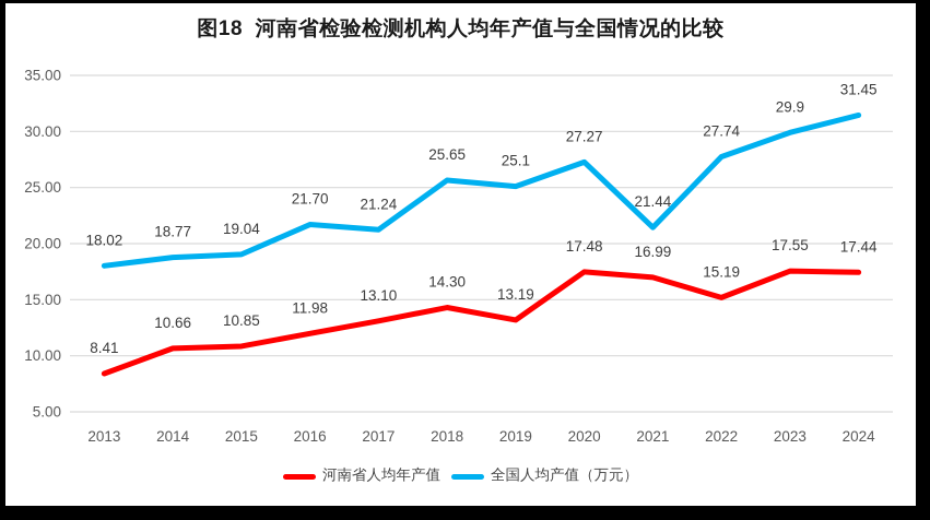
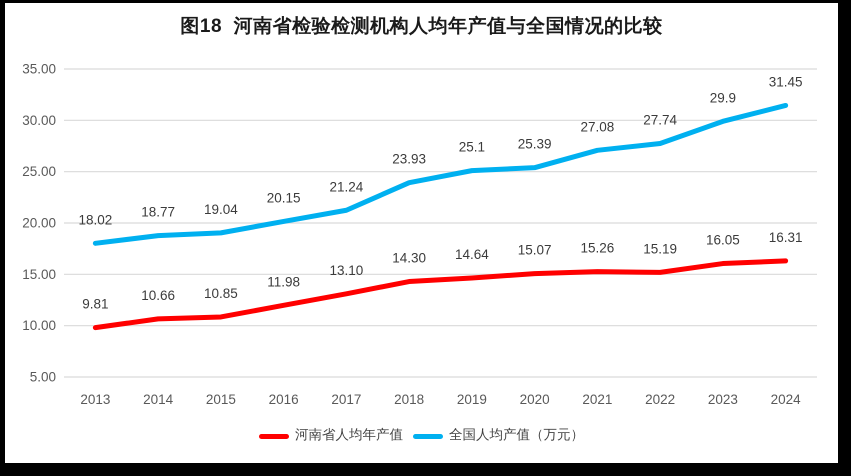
河南省人均年产值/2013: 8.41 -> 9.81
全国人均产值（万元）/2016: 21.70 -> 20.15
全国人均产值（万元）/2018: 25.65 -> 23.93
河南省人均年产值/2019: 13.19 -> 14.64
河南省人均年产值/2020: 17.48 -> 15.07
全国人均产值（万元）/2020: 27.27 -> 25.39
河南省人均年产值/2021: 16.99 -> 15.26
全国人均产值（万元）/2021: 21.44 -> 27.08
河南省人均年产值/2023: 17.55 -> 16.05
河南省人均年产值/2024: 17.44 -> 16.31
